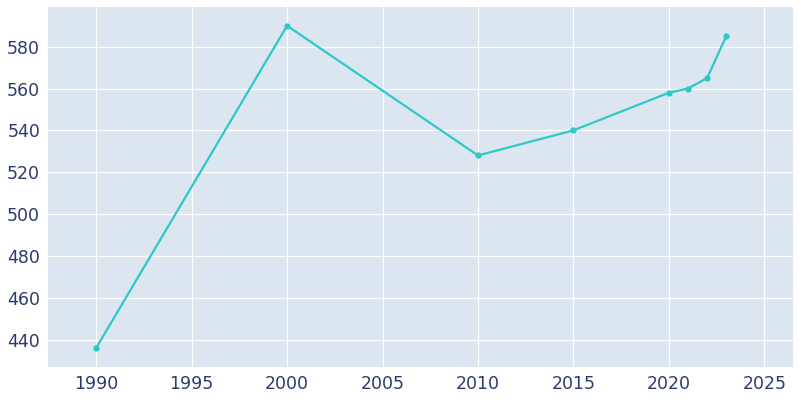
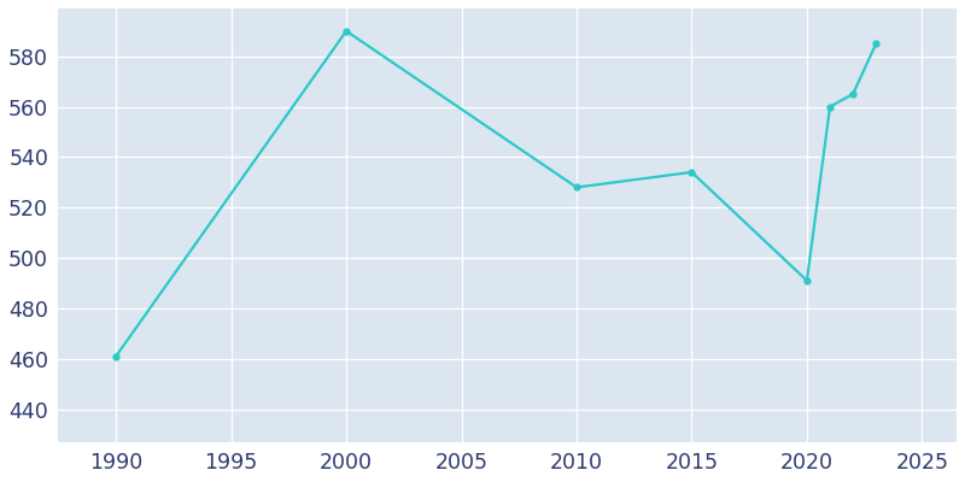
1990: 436 -> 461
2015: 540 -> 534
2020: 558 -> 491
